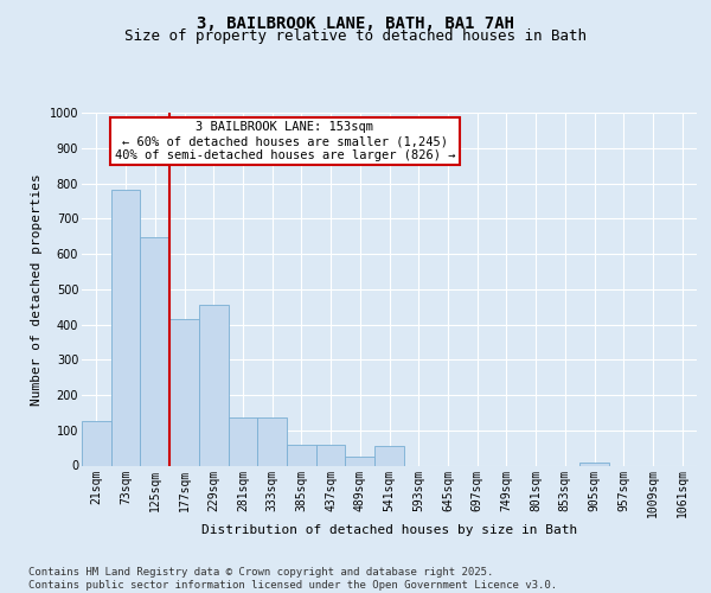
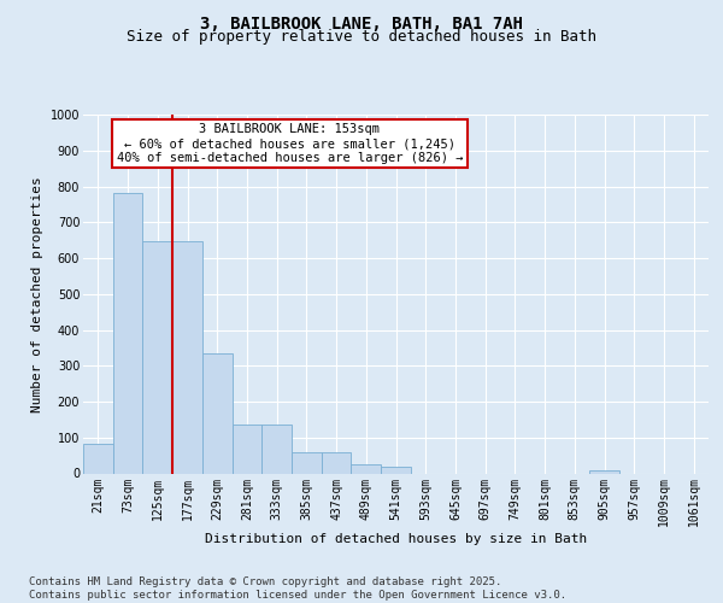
21sqm: 125 -> 83
177sqm: 415 -> 648
229sqm: 455 -> 335
541sqm: 55 -> 18
